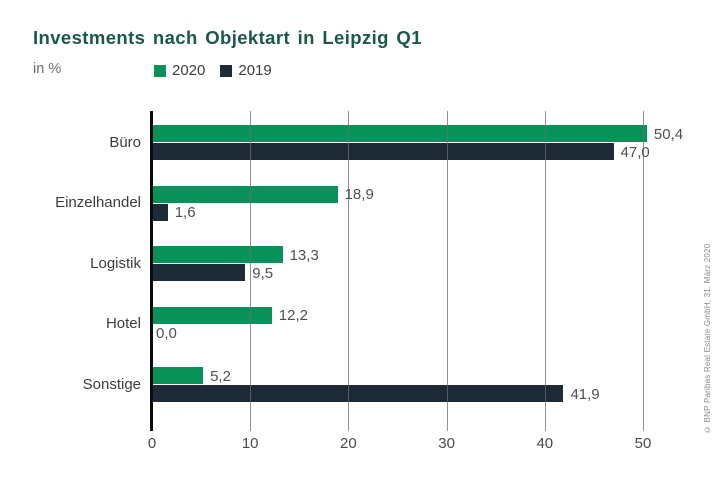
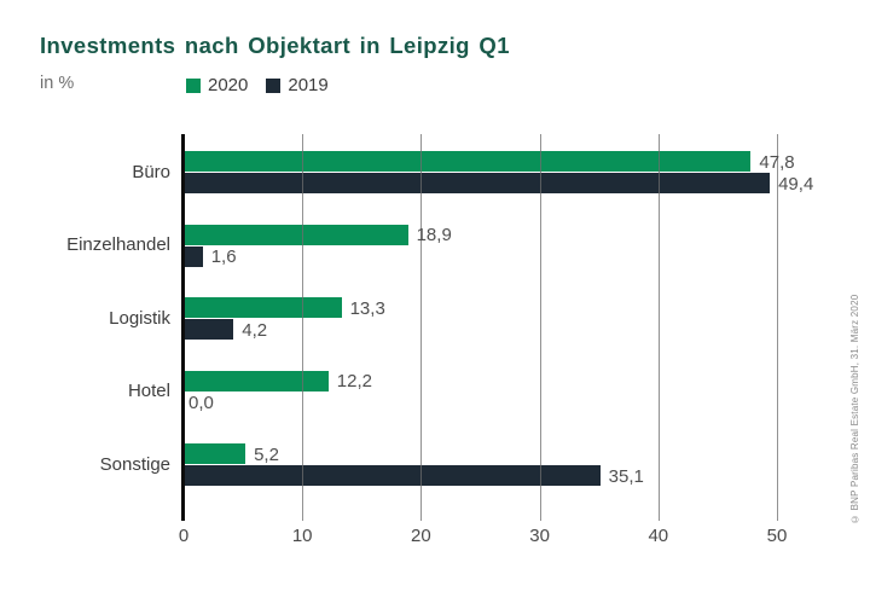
2020/Büro: 50,4 -> 47,8
2019/Büro: 47,0 -> 49,4
2019/Logistik: 9,5 -> 4,2
2019/Sonstige: 41,9 -> 35,1
